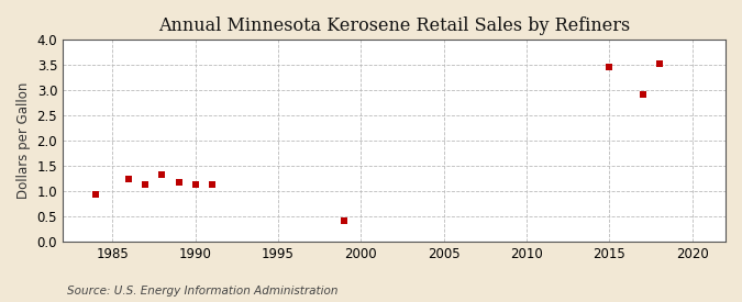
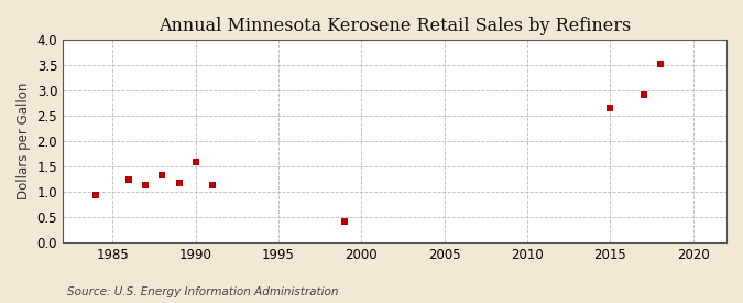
1990: 1.13 -> 1.60
2015: 3.46 -> 2.65
